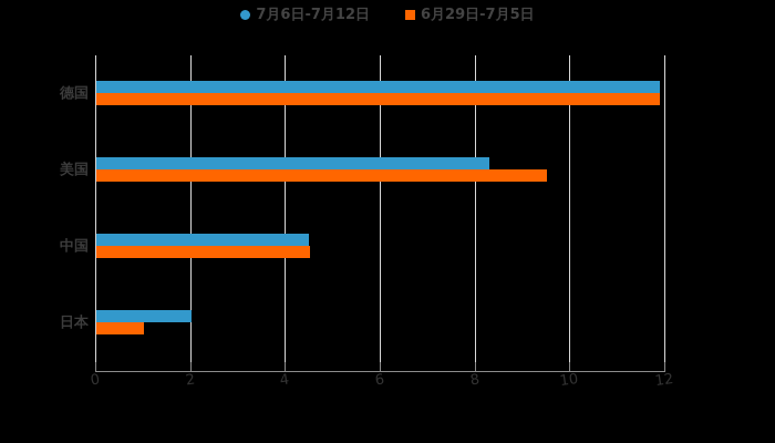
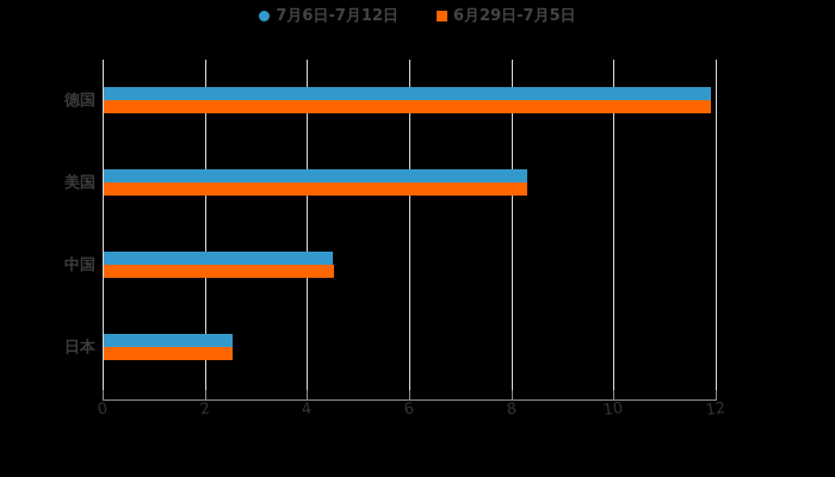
6月29日-7月5日/美国: 9.5 -> 8.3
7月6日-7月12日/日本: 2.0 -> 2.5
6月29日-7月5日/日本: 1.0 -> 2.5
